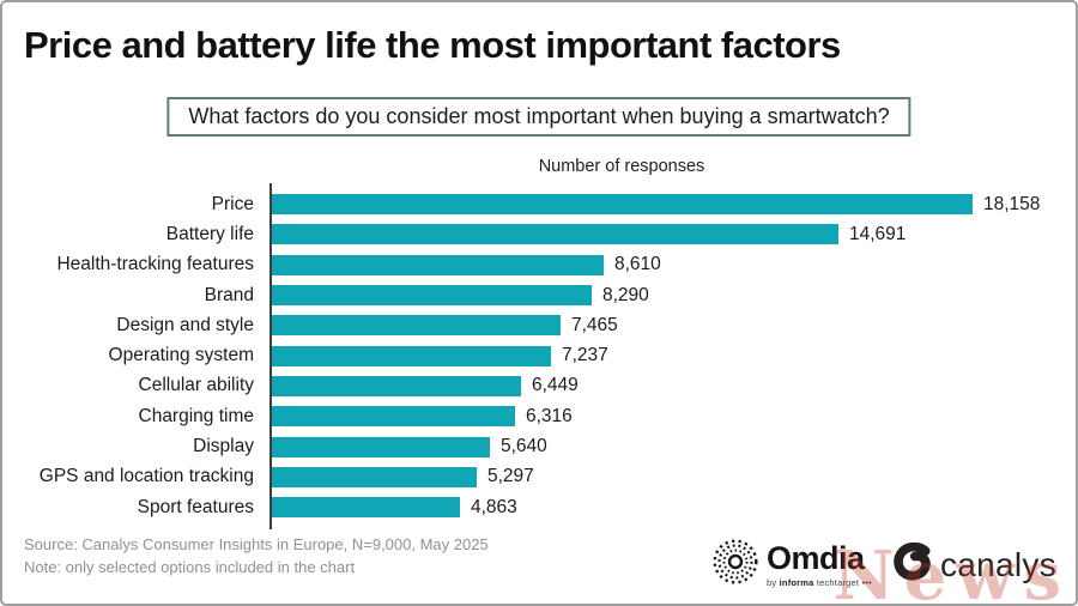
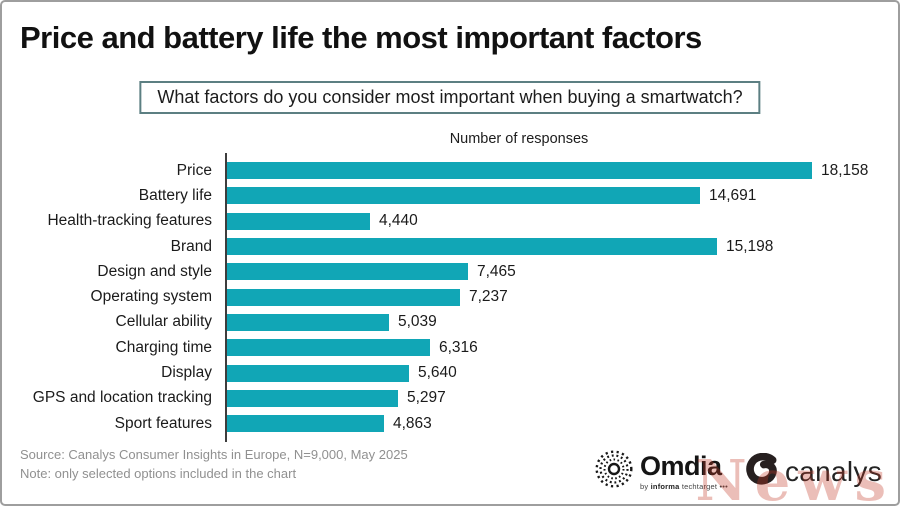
Health-tracking features: 8,610 -> 4,440
Brand: 8,290 -> 15,198
Cellular ability: 6,449 -> 5,039
